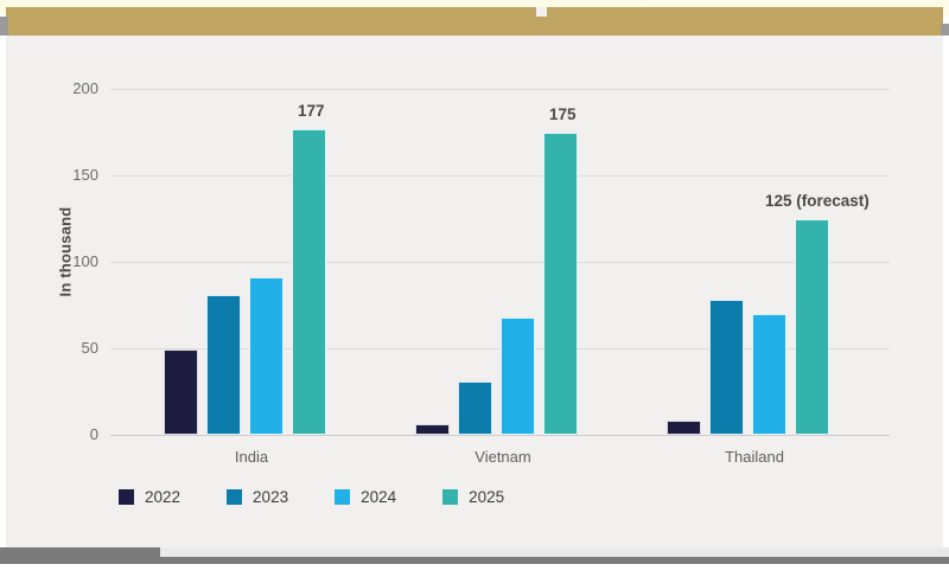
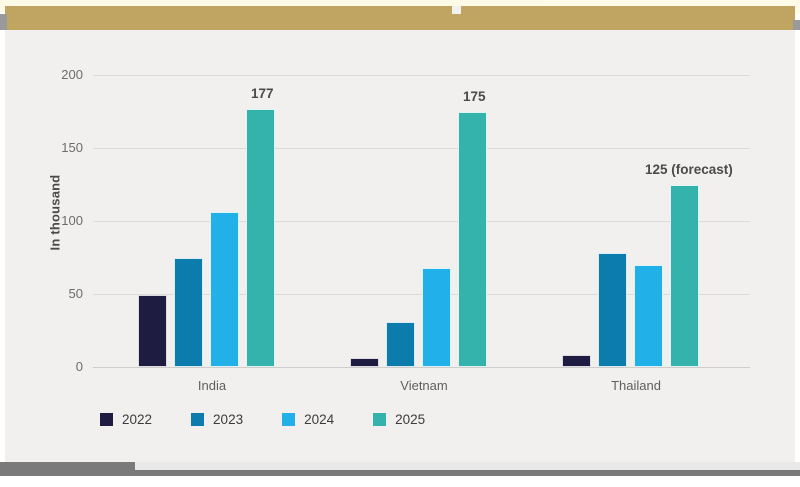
2023/India: 81 -> 75
2024/India: 91 -> 106
